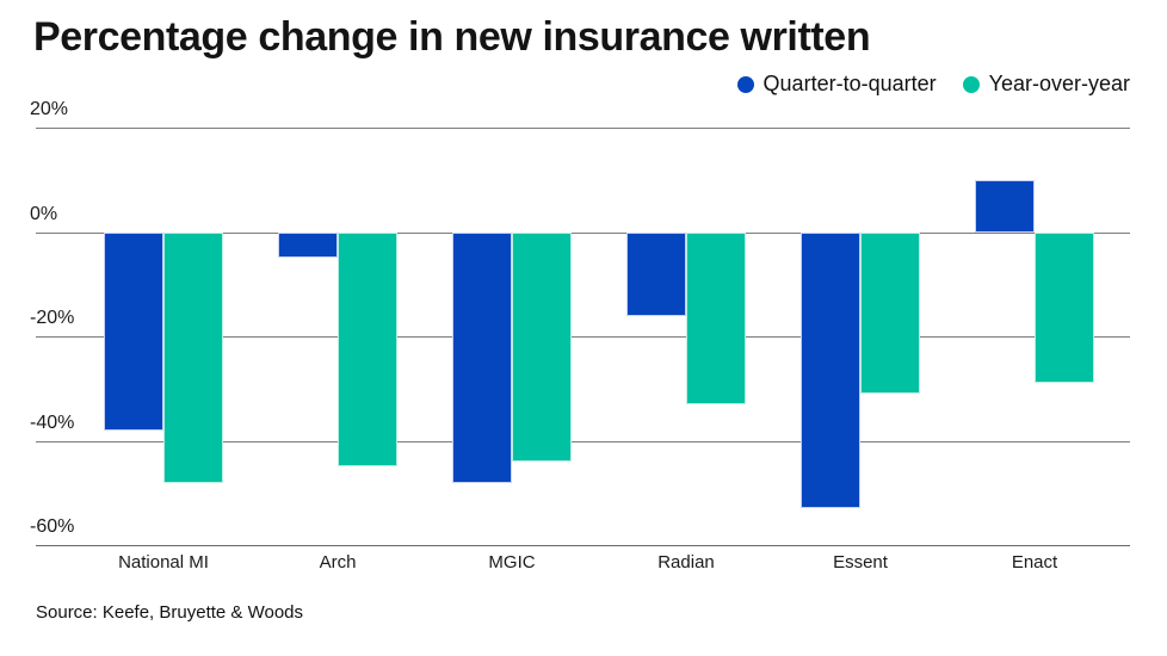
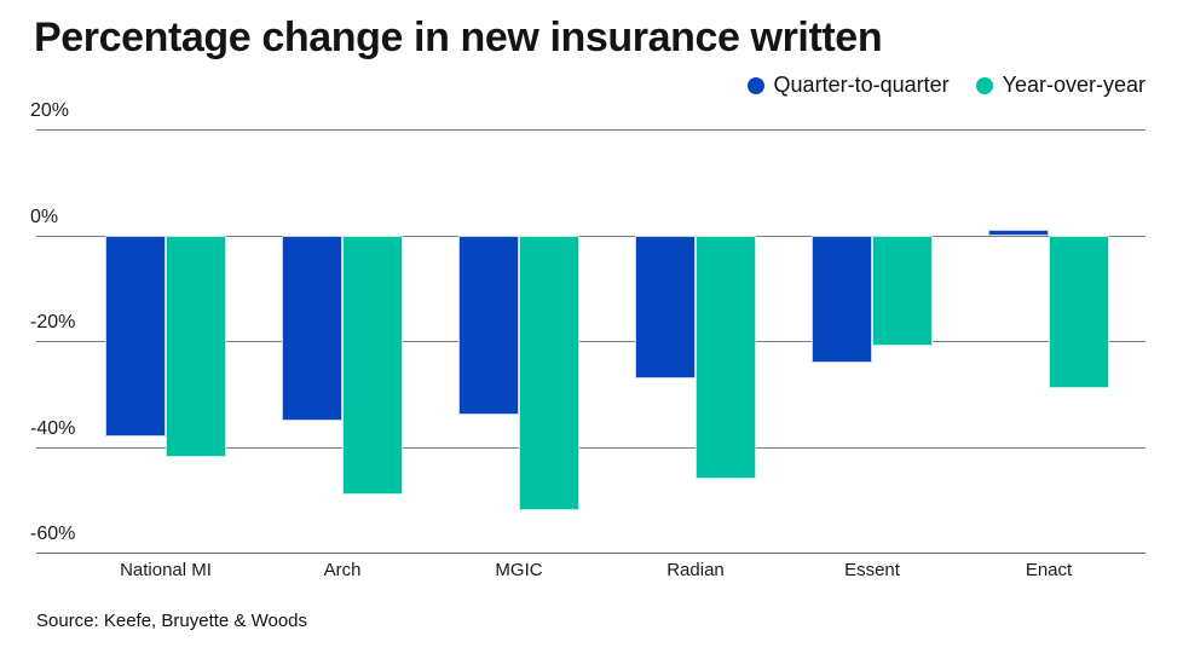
Year-over-year/National MI: -48% -> -42%
Quarter-to-quarter/Arch: -5% -> -35%
Year-over-year/Arch: -45% -> -49%
Quarter-to-quarter/MGIC: -48% -> -34%
Year-over-year/MGIC: -44% -> -52%
Quarter-to-quarter/Radian: -16% -> -27%
Year-over-year/Radian: -33% -> -46%
Quarter-to-quarter/Essent: -53% -> -24%
Year-over-year/Essent: -31% -> -21%
Quarter-to-quarter/Enact: 10% -> 1%
